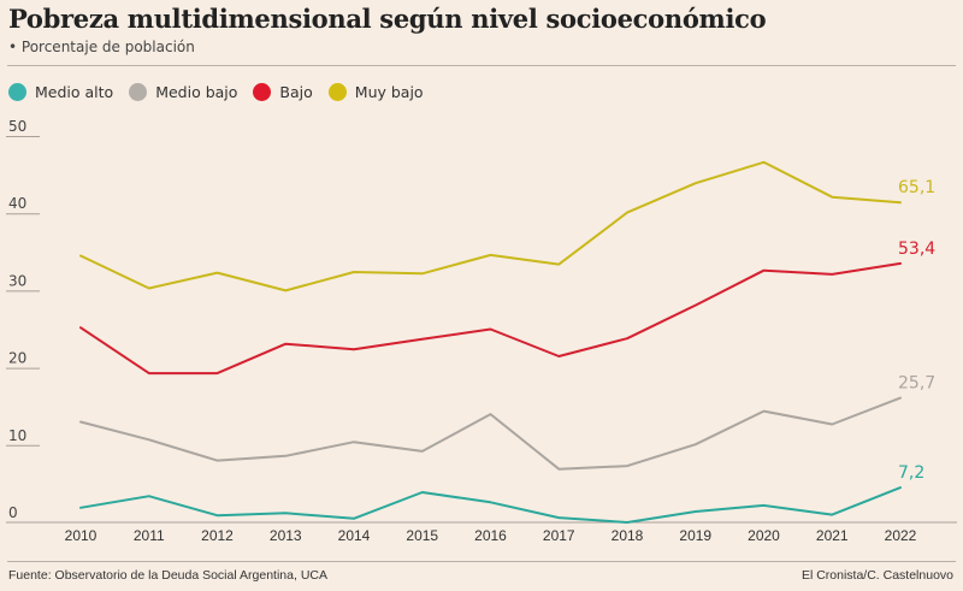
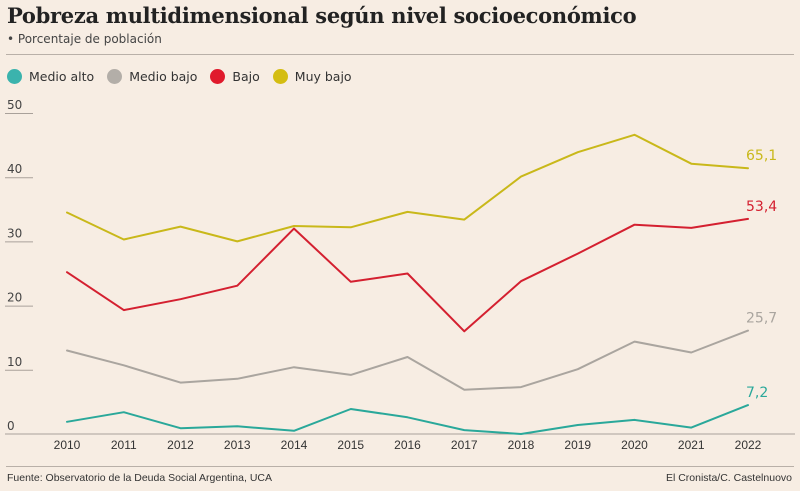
Bajo/2012: 19 -> 21
Bajo/2014: 22 -> 32
Medio bajo/2016: 14 -> 12
Bajo/2017: 22 -> 16
